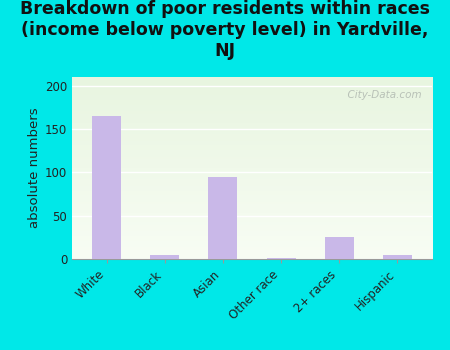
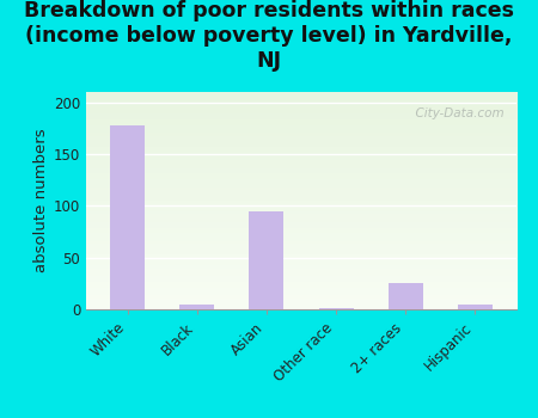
White: 165 -> 178
